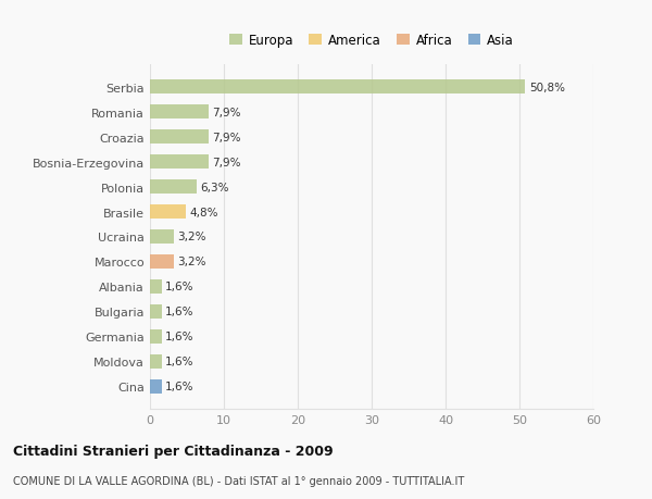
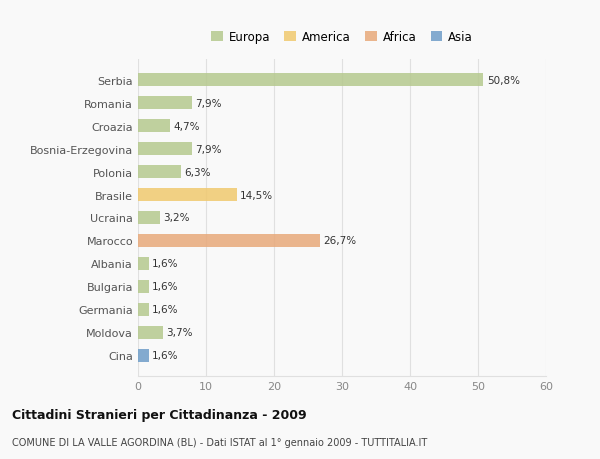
Croazia: 7,9% -> 4,7%
Brasile: 4,8% -> 14,5%
Marocco: 3,2% -> 26,7%
Moldova: 1,6% -> 3,7%
